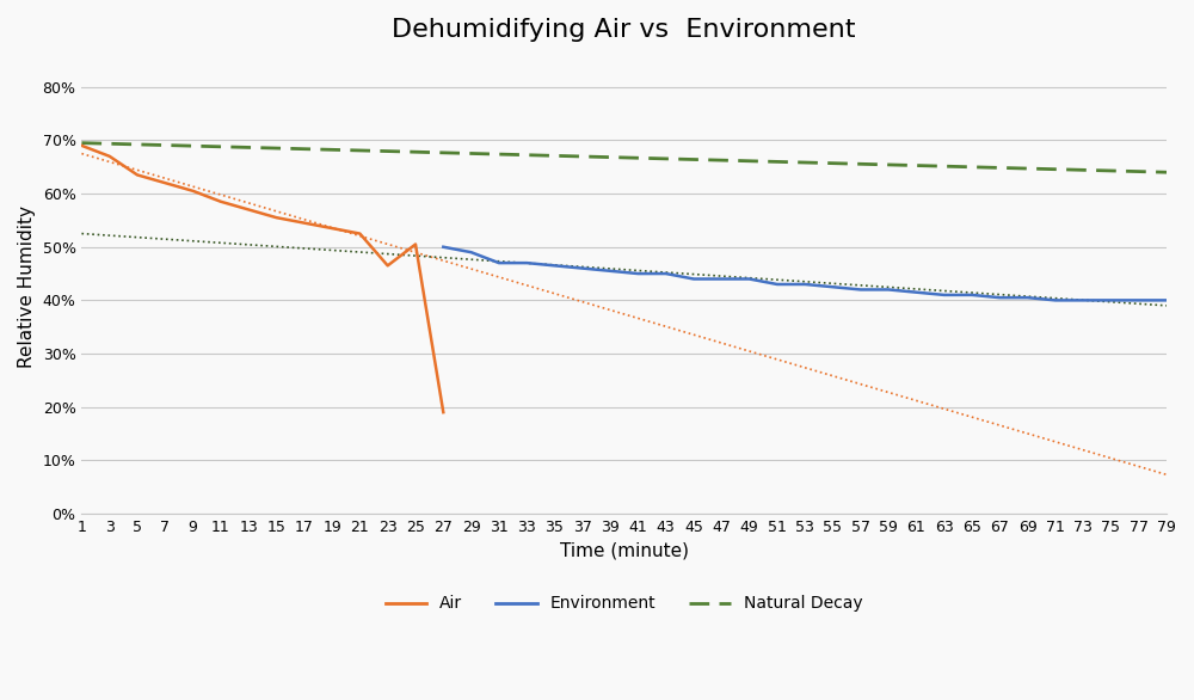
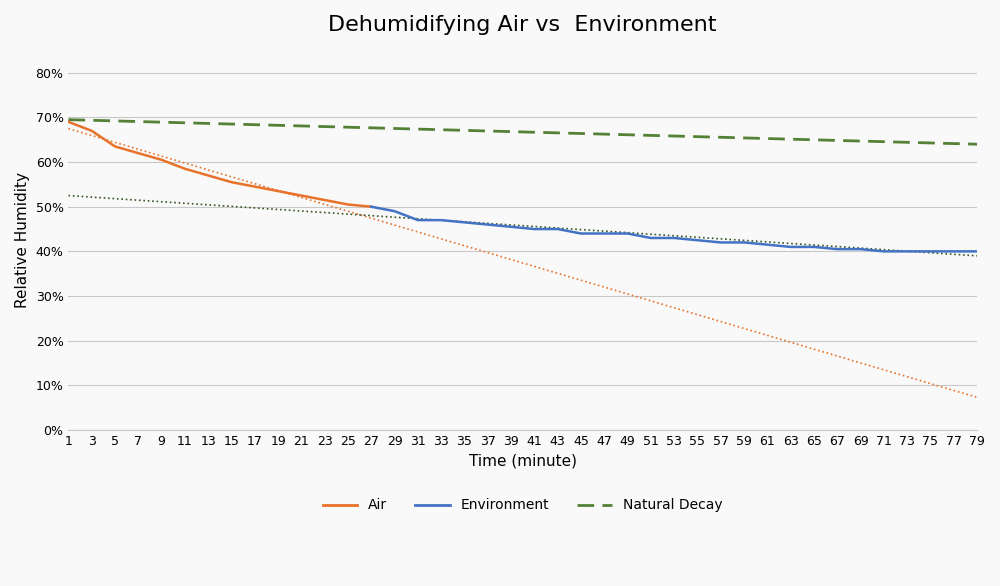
Air/23: 46.5% -> 51.5%
Air/27: 19.0% -> 50.0%
